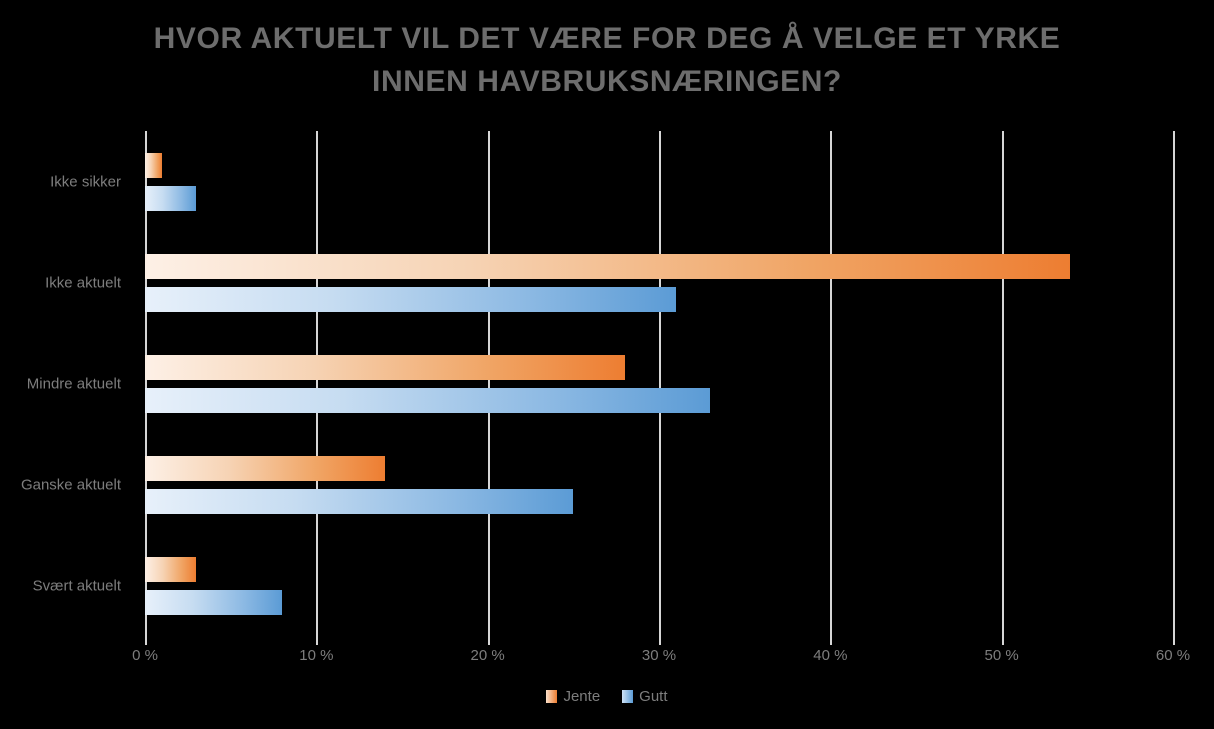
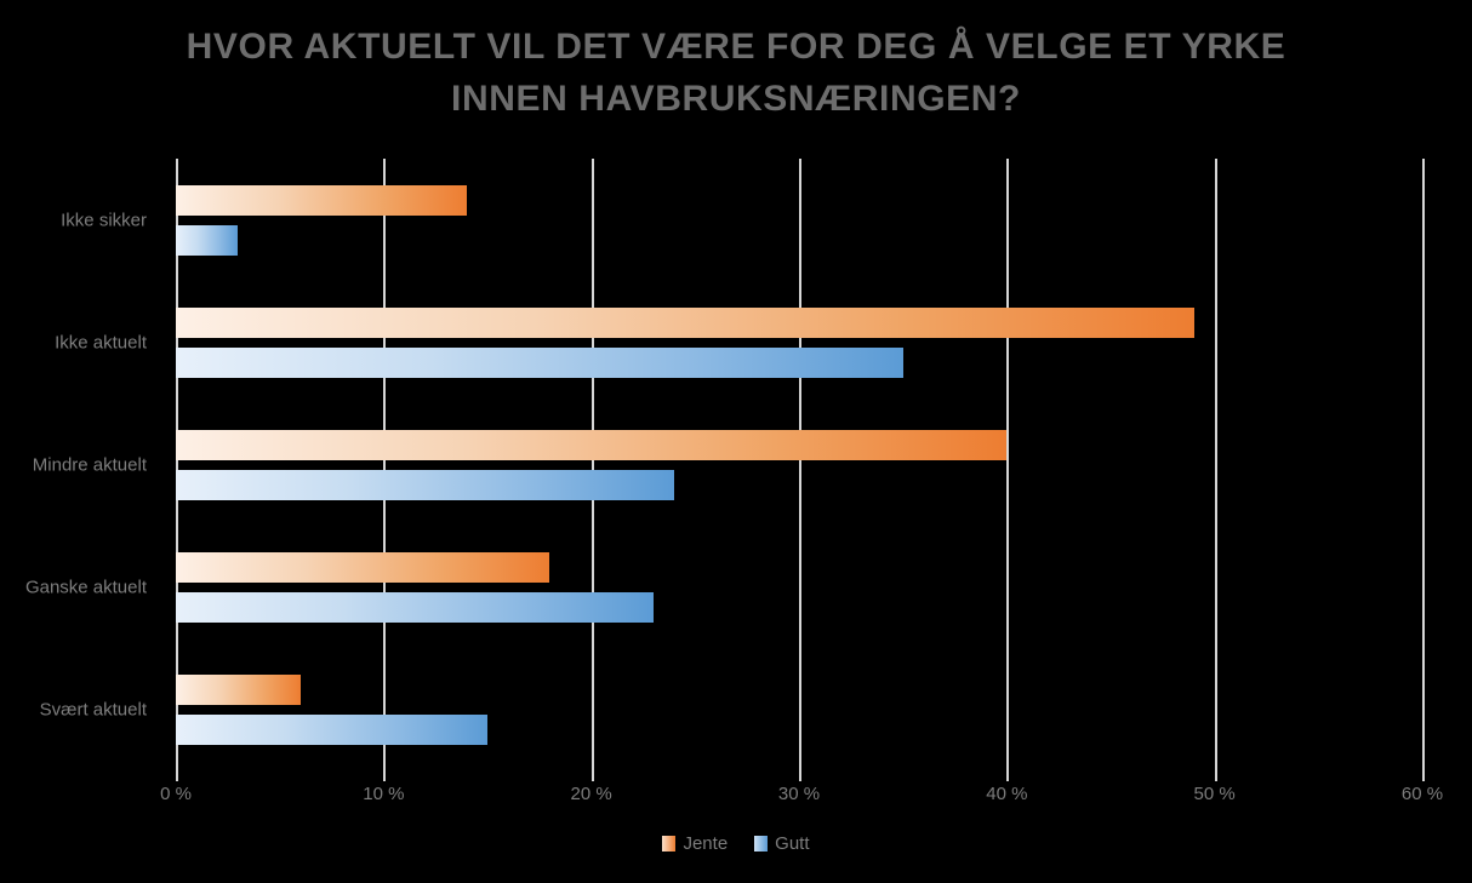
Jente/Ikke sikker: 1% -> 14%
Jente/Ikke aktuelt: 54% -> 49%
Gutt/Ikke aktuelt: 31% -> 35%
Jente/Mindre aktuelt: 28% -> 40%
Gutt/Mindre aktuelt: 33% -> 24%
Jente/Ganske aktuelt: 14% -> 18%
Gutt/Ganske aktuelt: 25% -> 23%
Jente/Svært aktuelt: 3% -> 6%
Gutt/Svært aktuelt: 8% -> 15%
